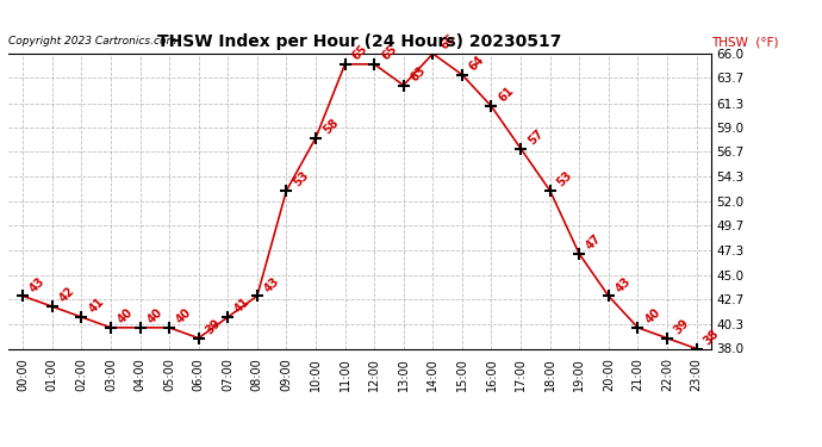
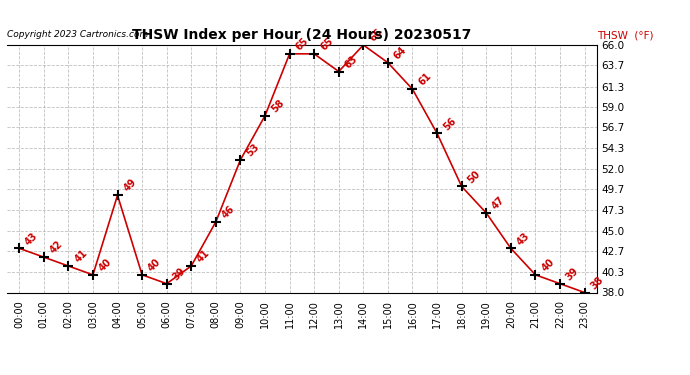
04:00: 40 -> 49
08:00: 43 -> 46
17:00: 57 -> 56
18:00: 53 -> 50
